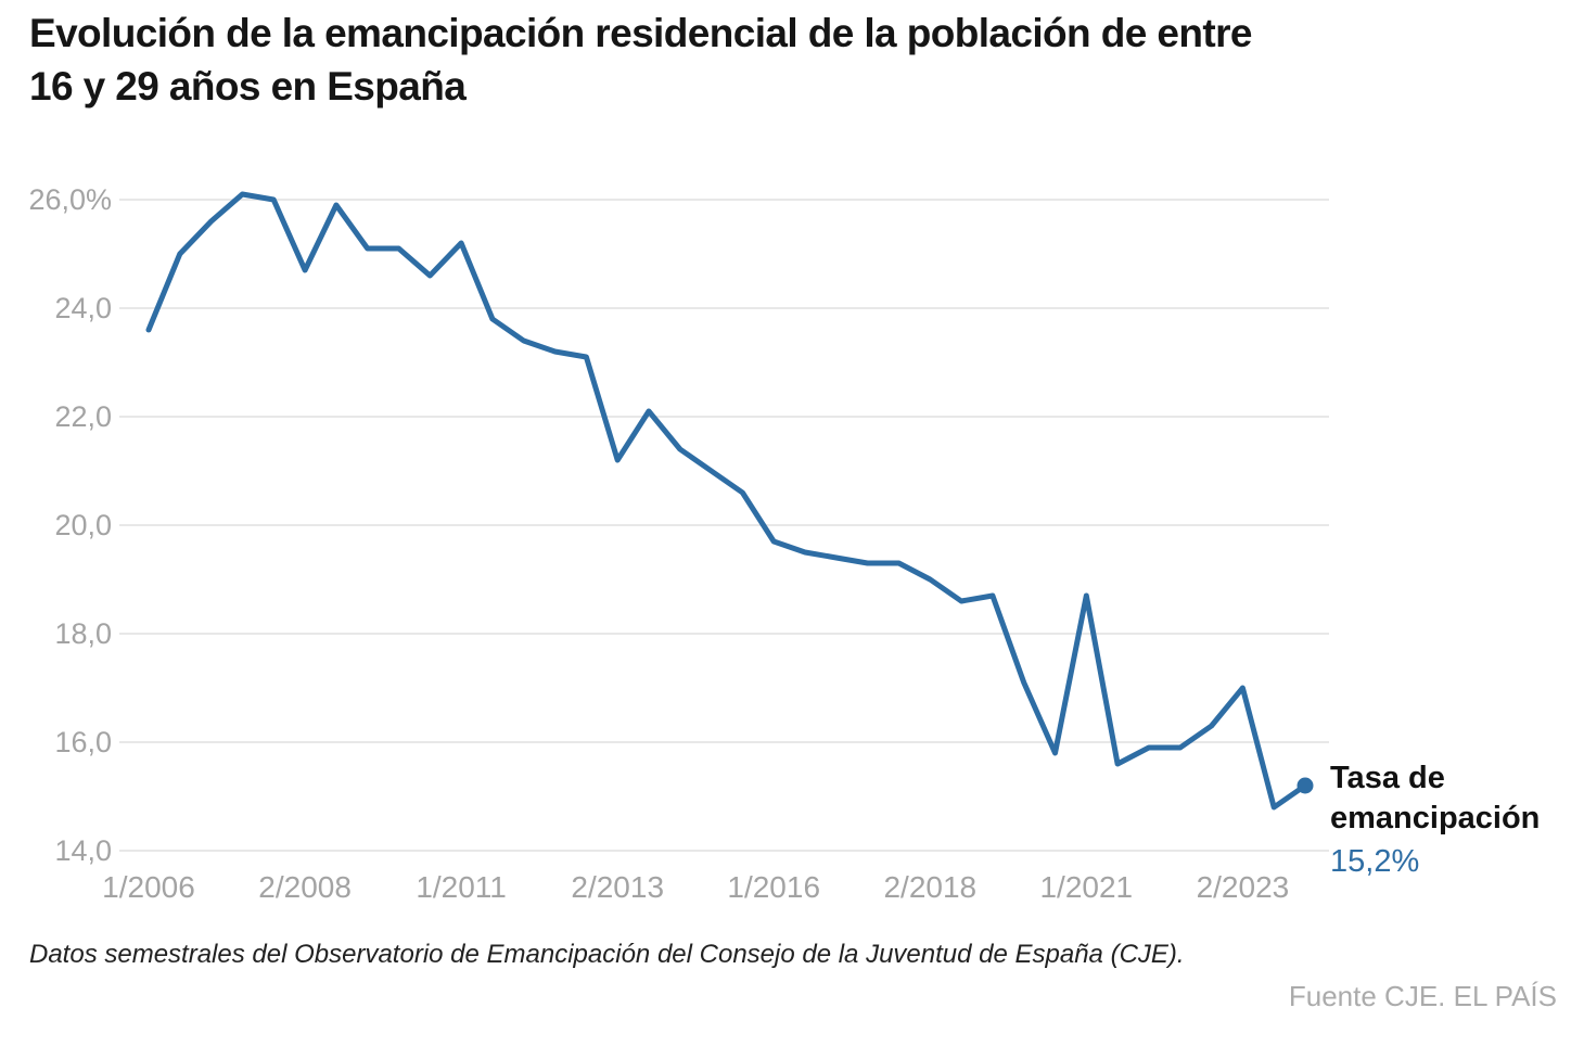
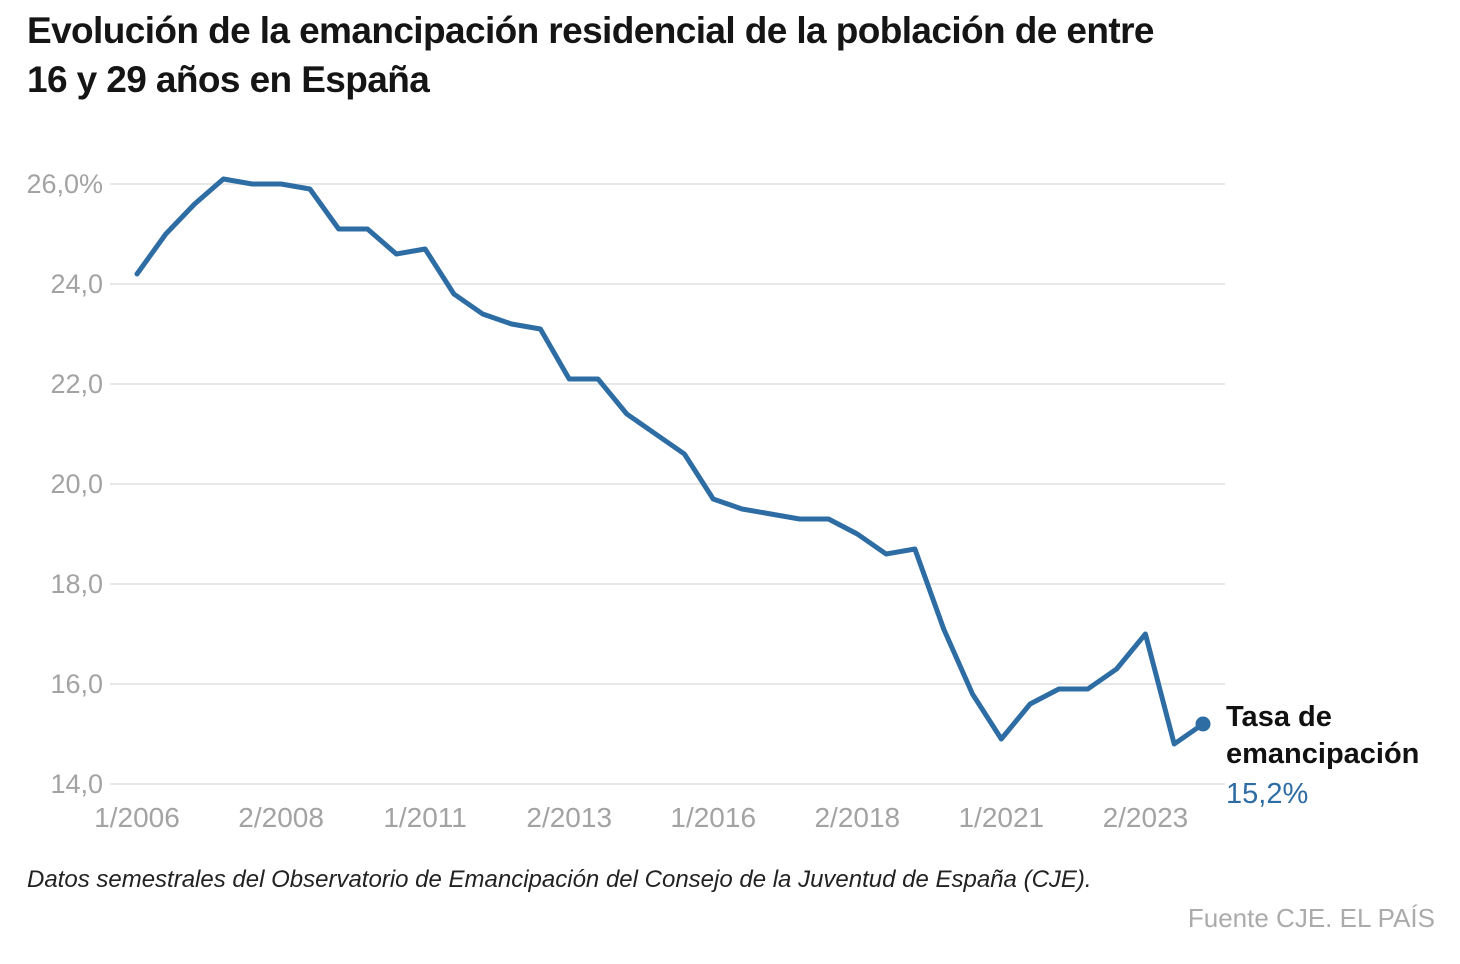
1/2006: 23,6% -> 24,2%
2/2008: 24,7% -> 26,0%
1/2011: 25,2% -> 24,7%
2/2013: 21,2% -> 22,1%
1/2021: 18,7% -> 14,9%
